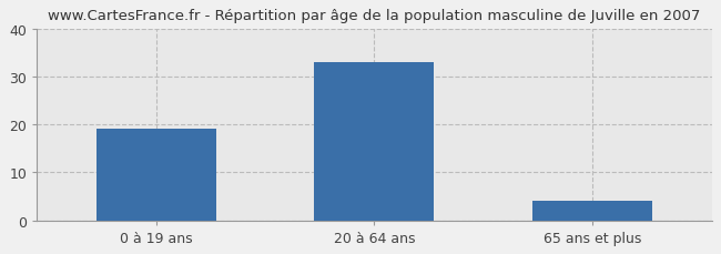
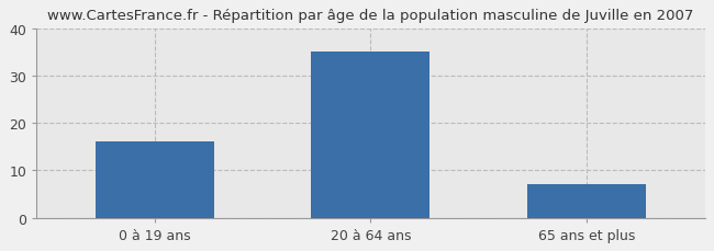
0 à 19 ans: 19 -> 16
20 à 64 ans: 33 -> 35
65 ans et plus: 4 -> 7
